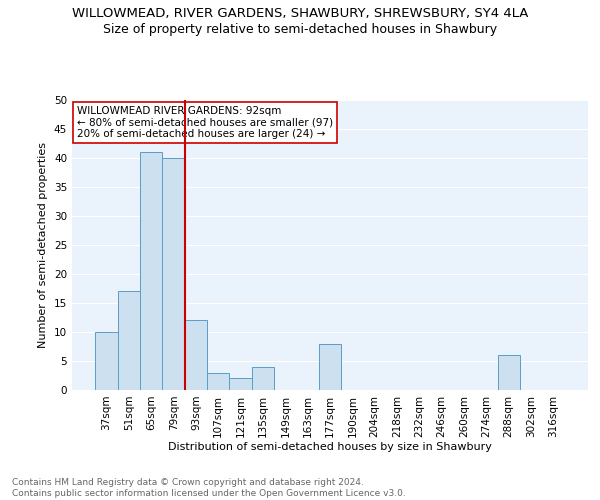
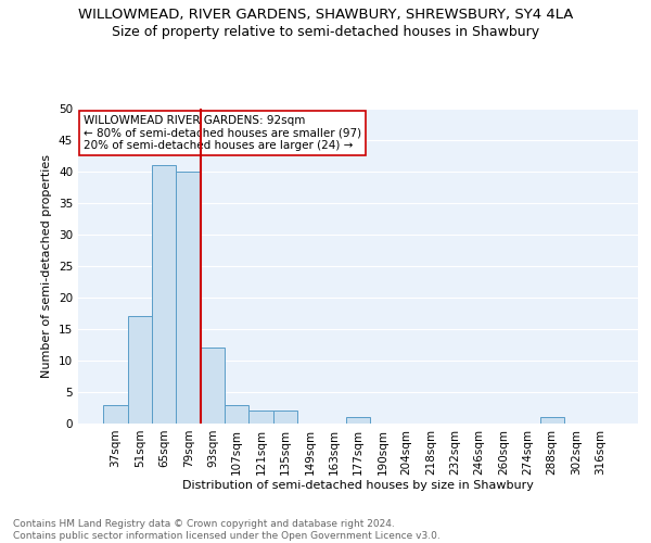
37sqm: 10 -> 3
135sqm: 4 -> 2
177sqm: 8 -> 1
288sqm: 6 -> 1
